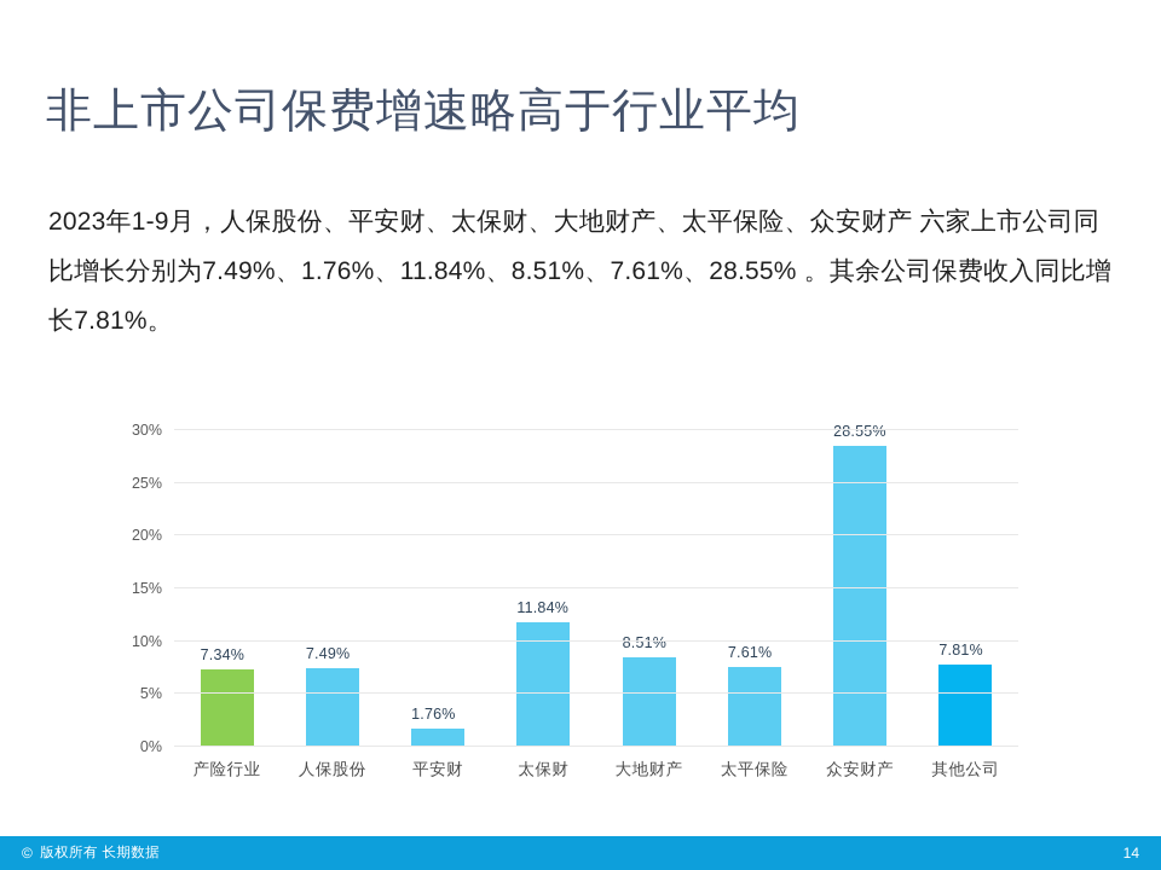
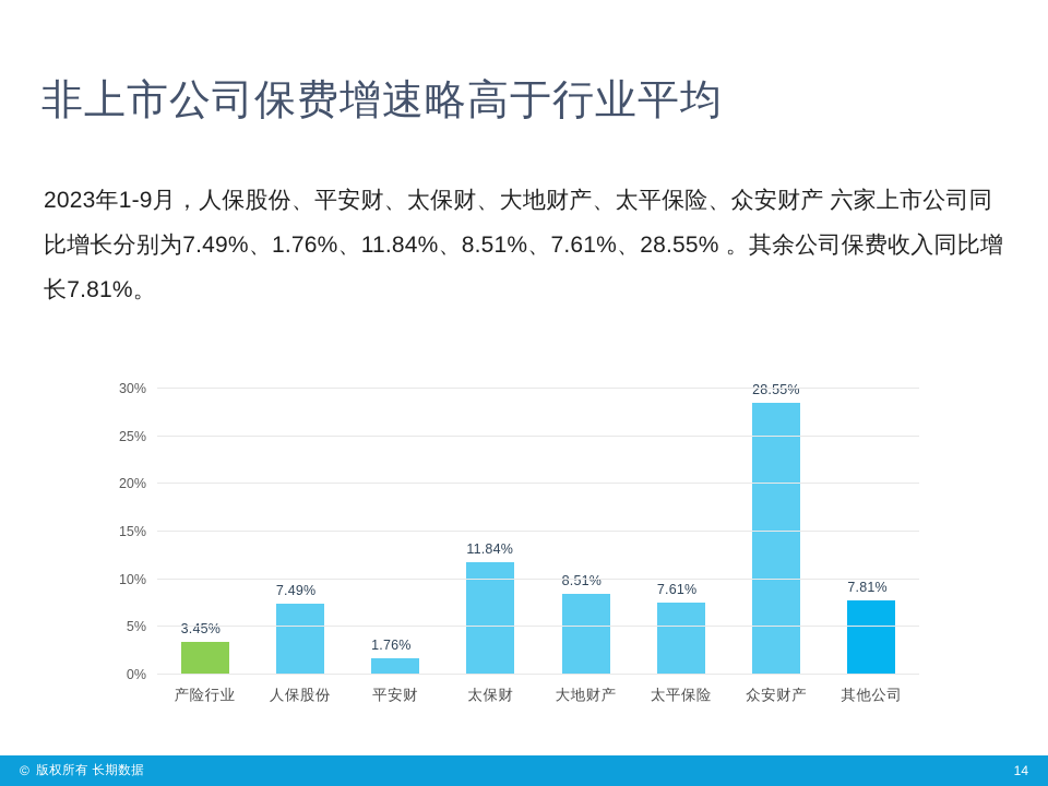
产险行业: 7.34% -> 3.45%
